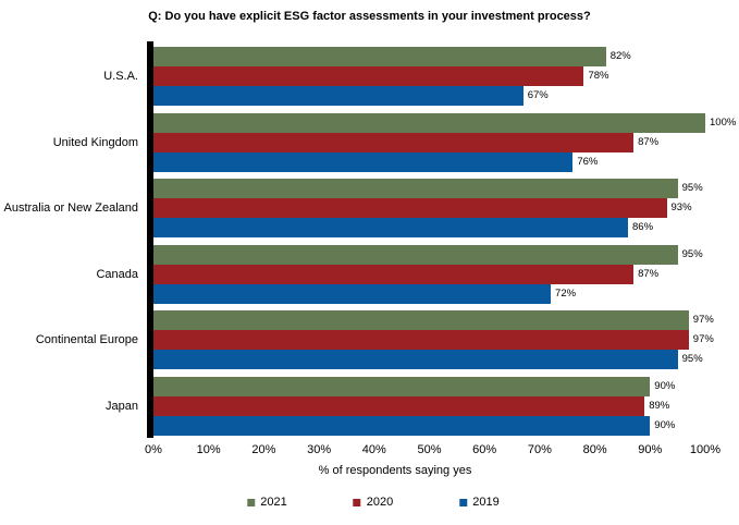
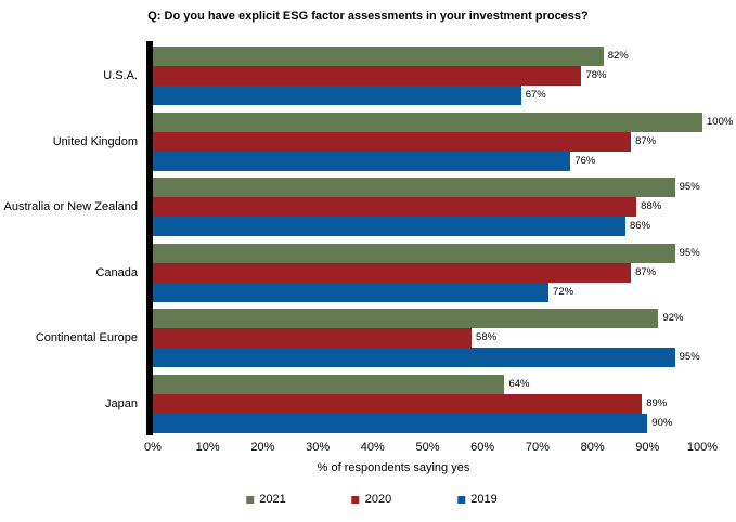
2020/Australia or New Zealand: 93% -> 88%
2021/Continental Europe: 97% -> 92%
2020/Continental Europe: 97% -> 58%
2021/Japan: 90% -> 64%
